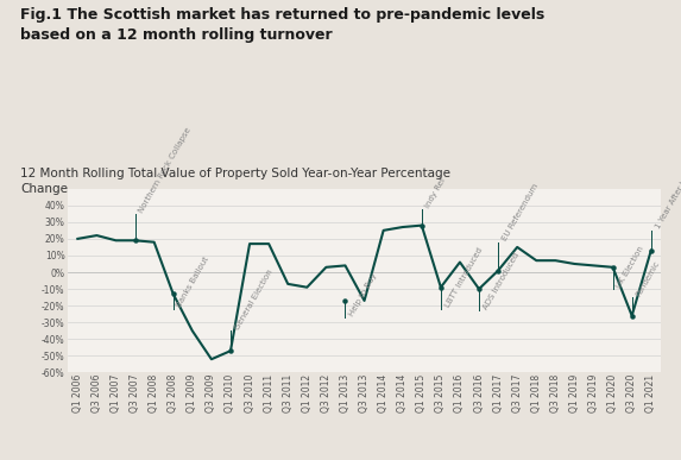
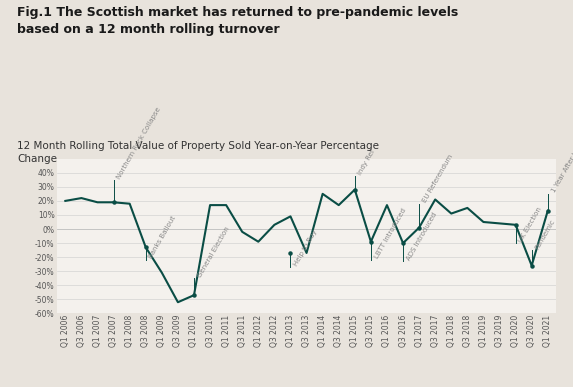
Q1 2009: -35% -> -31%
Q3 2011: -7% -> -2%
Q1 2013: 4% -> 9%
Q3 2014: 27% -> 17%
Q1 2016: 6% -> 17%
Q3 2017: 15% -> 21%
Q1 2018: 7% -> 11%
Q3 2018: 7% -> 15%
